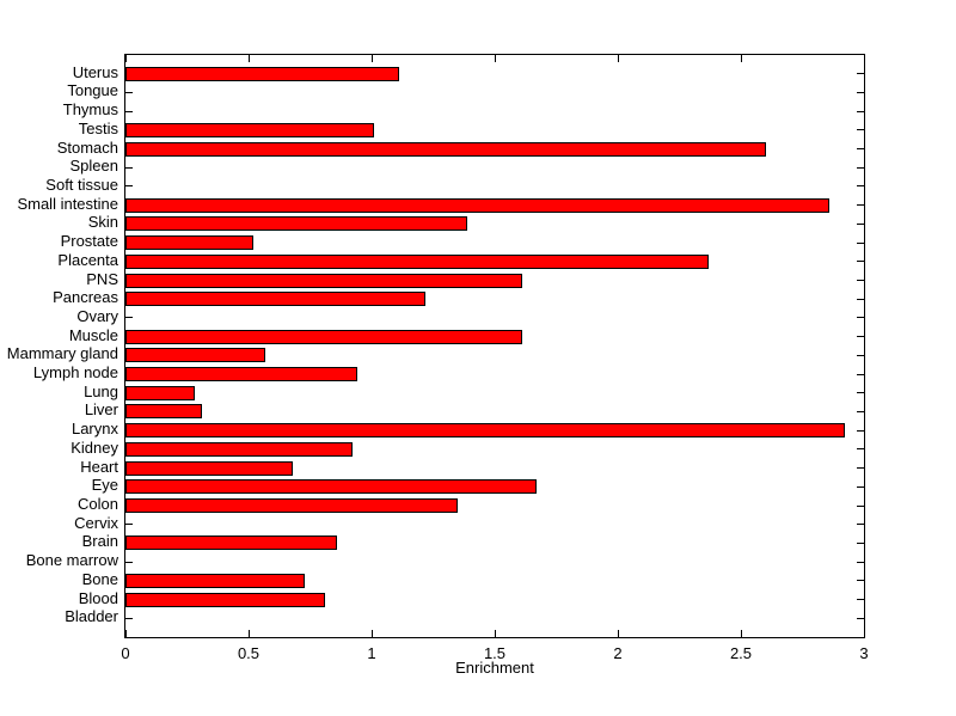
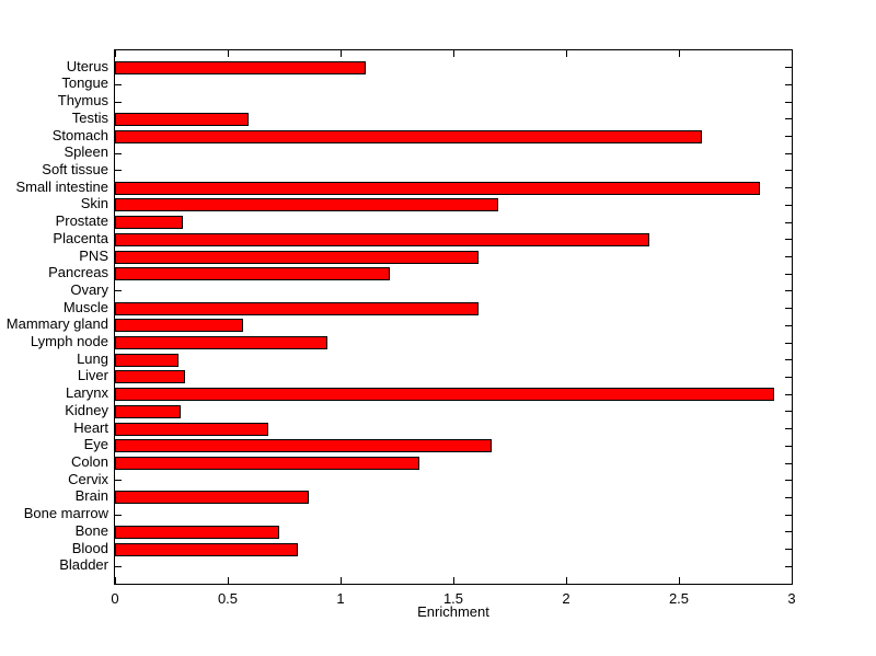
Testis: 1.01 -> 0.59
Skin: 1.39 -> 1.70
Prostate: 0.52 -> 0.30
Kidney: 0.92 -> 0.29
